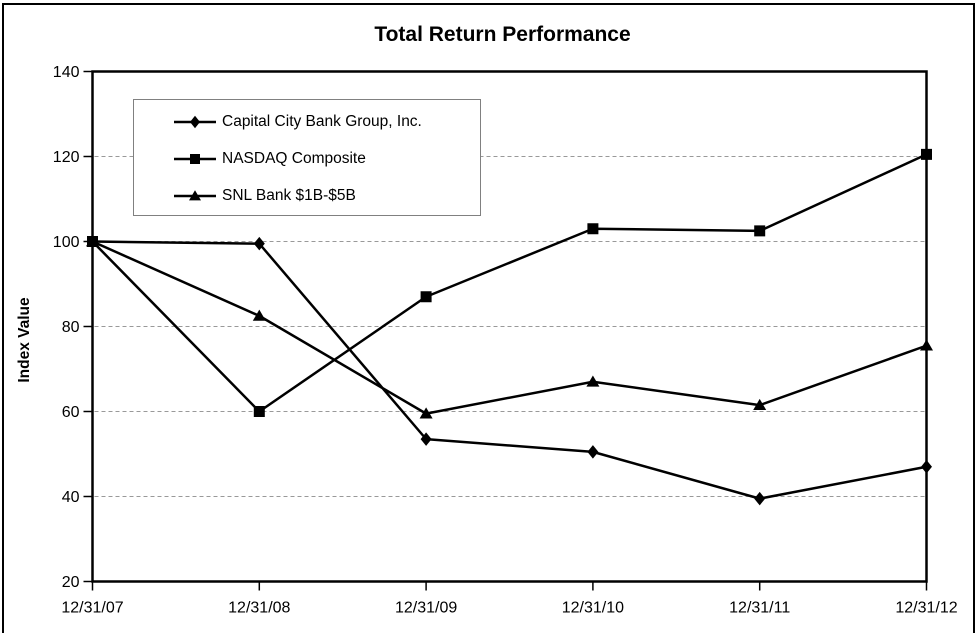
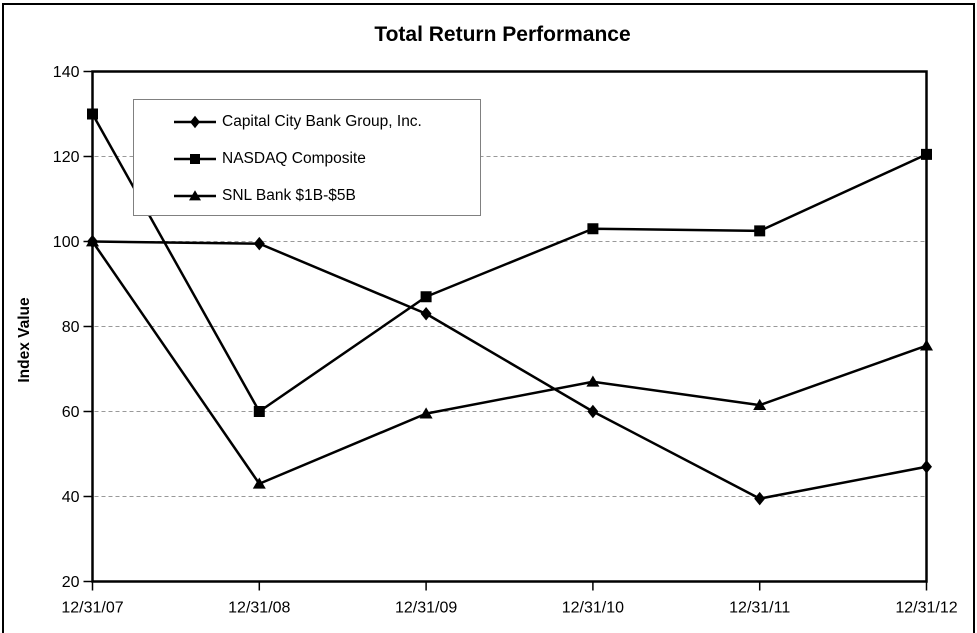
NASDAQ Composite/12/31/07: 100 -> 130
SNL Bank $1B-$5B/12/31/08: 82 -> 43
Capital City Bank Group, Inc./12/31/09: 54 -> 83
Capital City Bank Group, Inc./12/31/10: 50 -> 60
